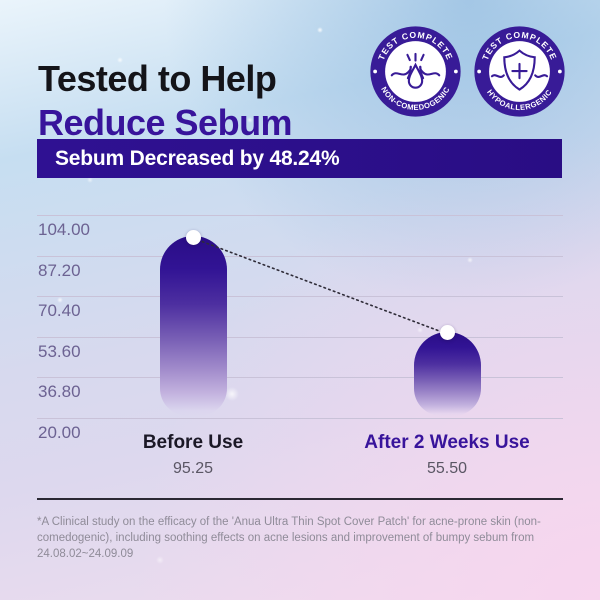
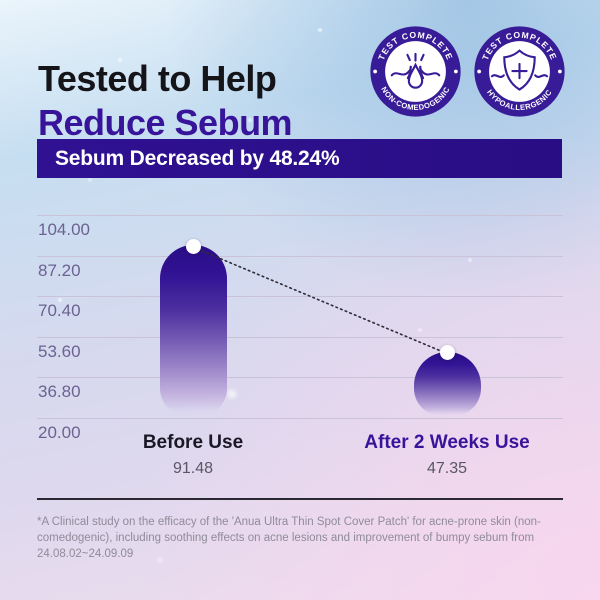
Before Use: 95.25 -> 91.48
After 2 Weeks Use: 55.50 -> 47.35
